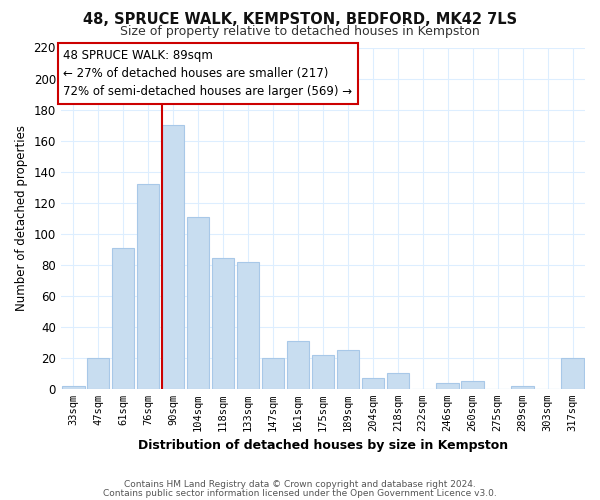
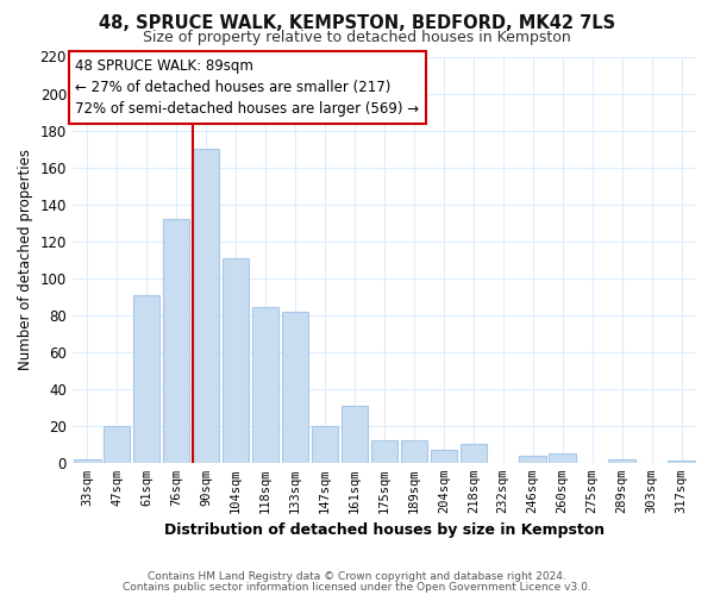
175sqm: 22 -> 12
189sqm: 25 -> 12
317sqm: 20 -> 1
